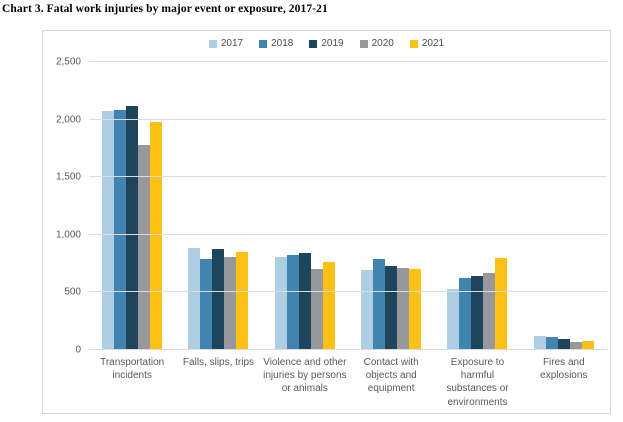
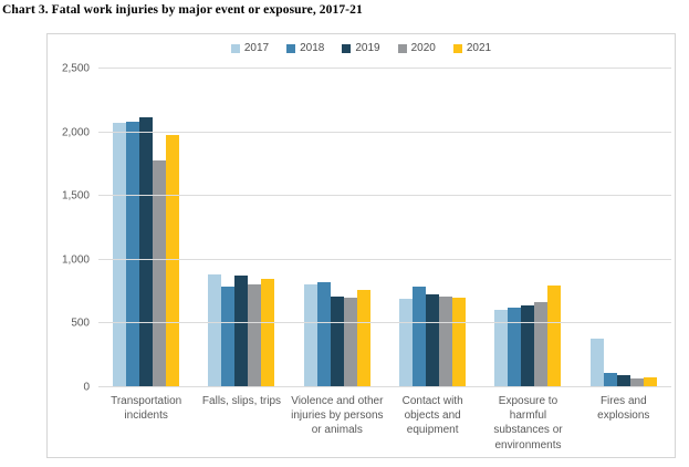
2019/Violence and other injuries by persons or animals: 840 -> 710
2017/Exposure to harmful substances or environments: 530 -> 610
2017/Fires and explosions: 120 -> 380
